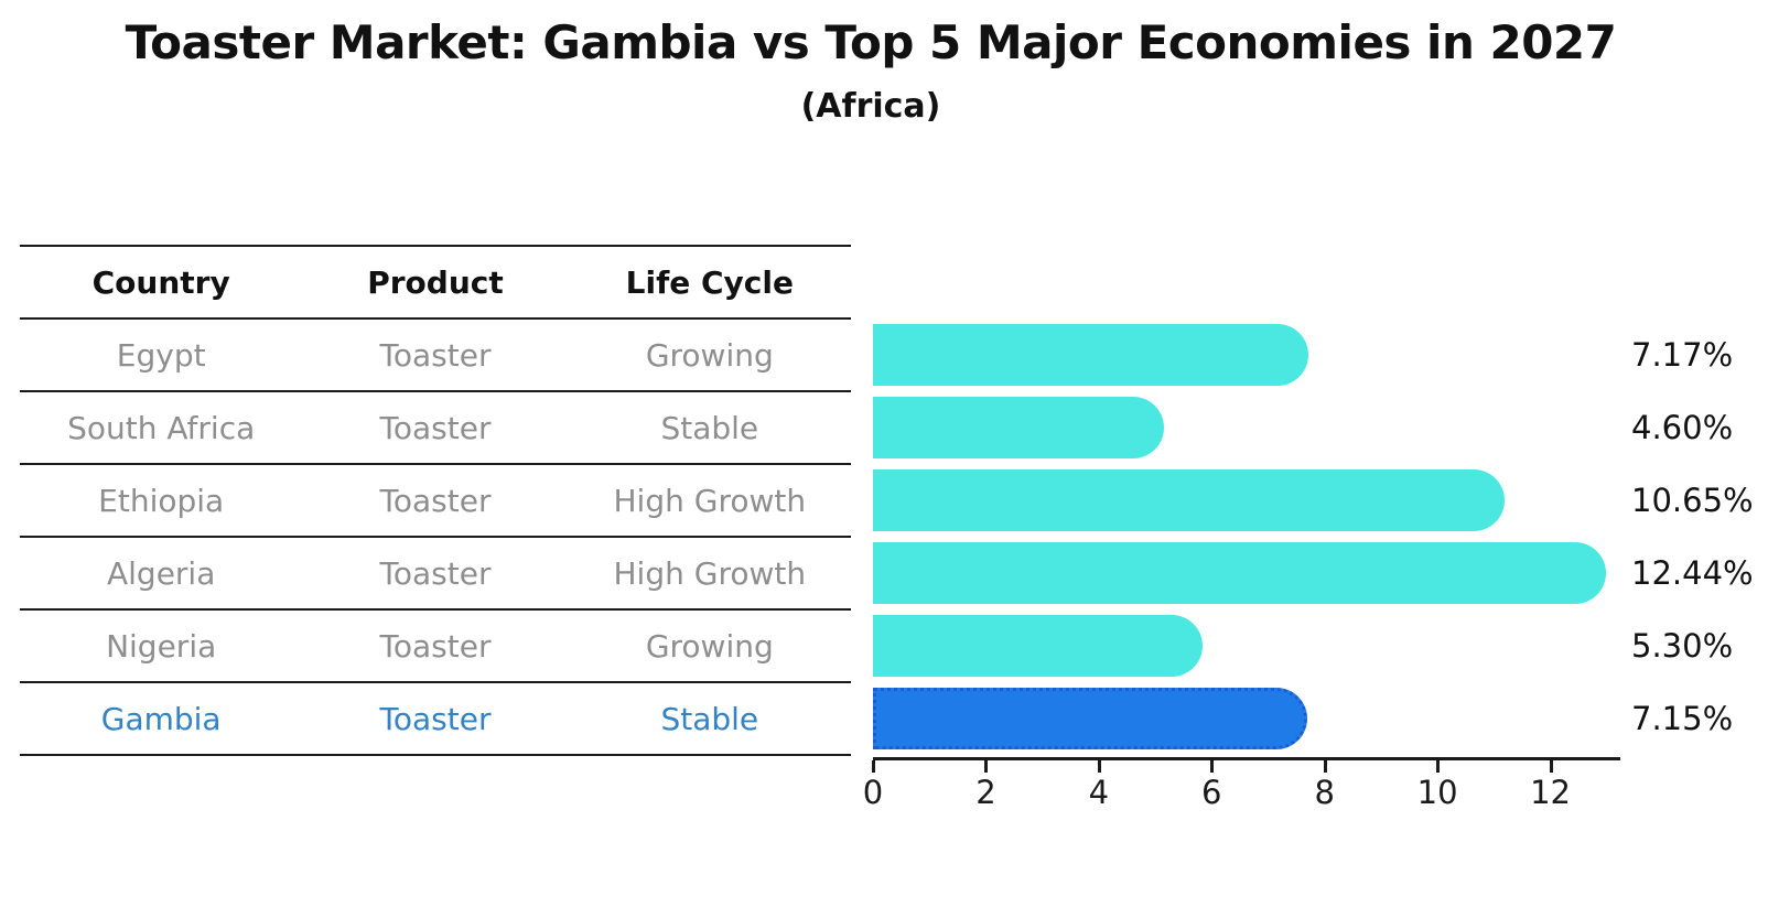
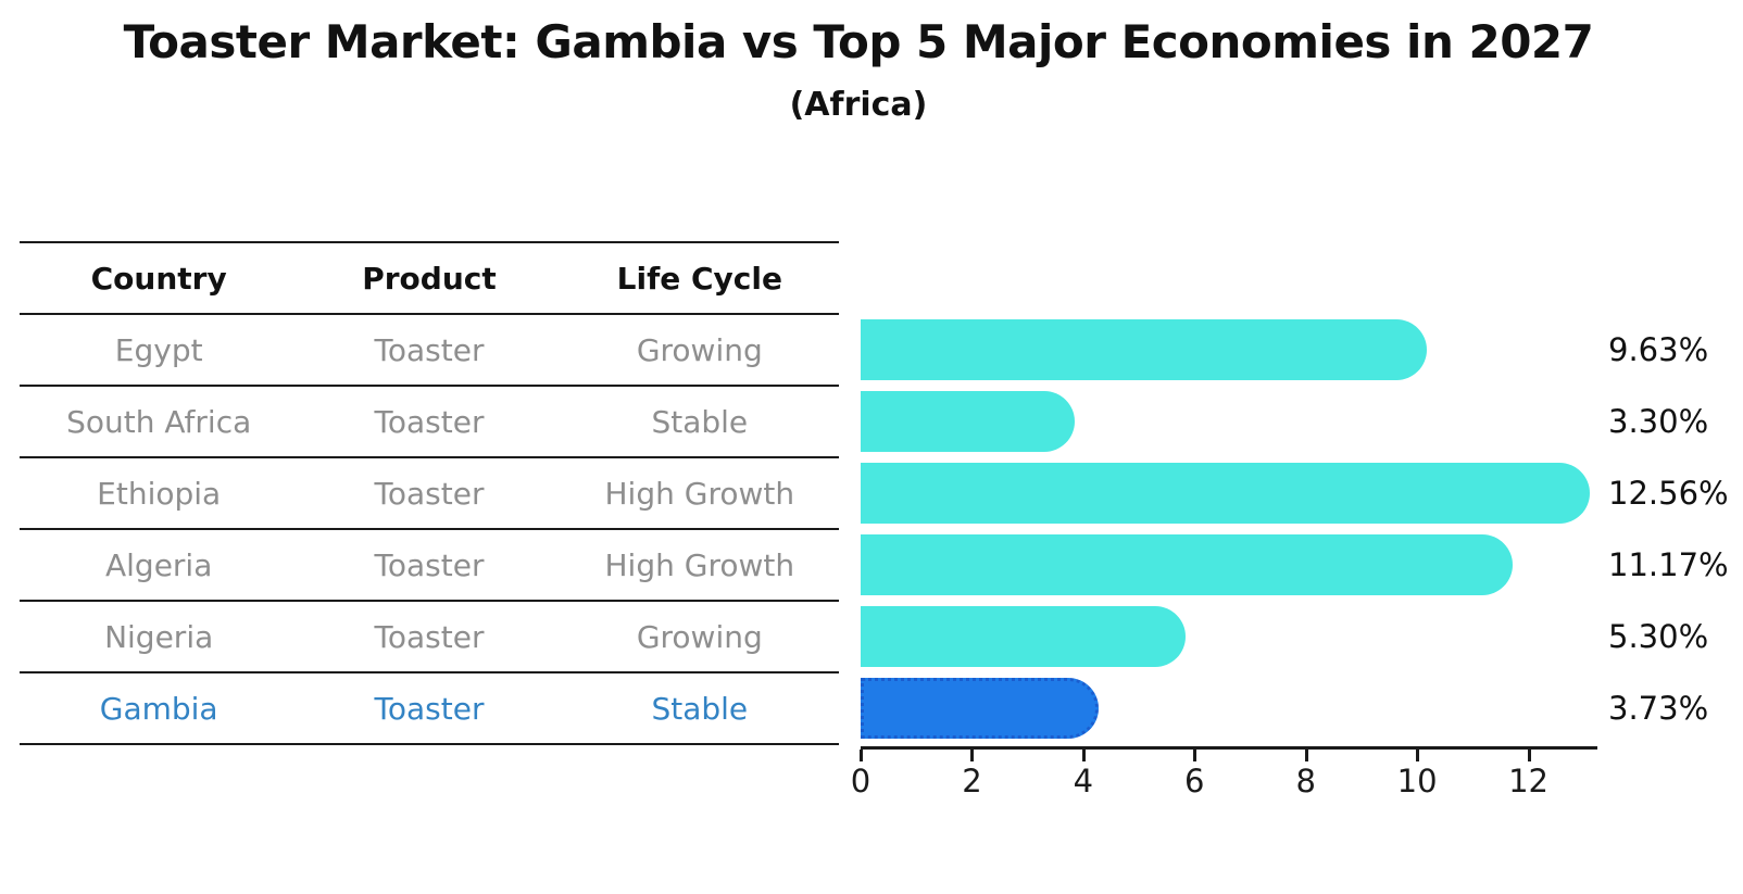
Egypt: 7.17% -> 9.63%
South Africa: 4.60% -> 3.30%
Ethiopia: 10.65% -> 12.56%
Algeria: 12.44% -> 11.17%
Gambia: 7.15% -> 3.73%
